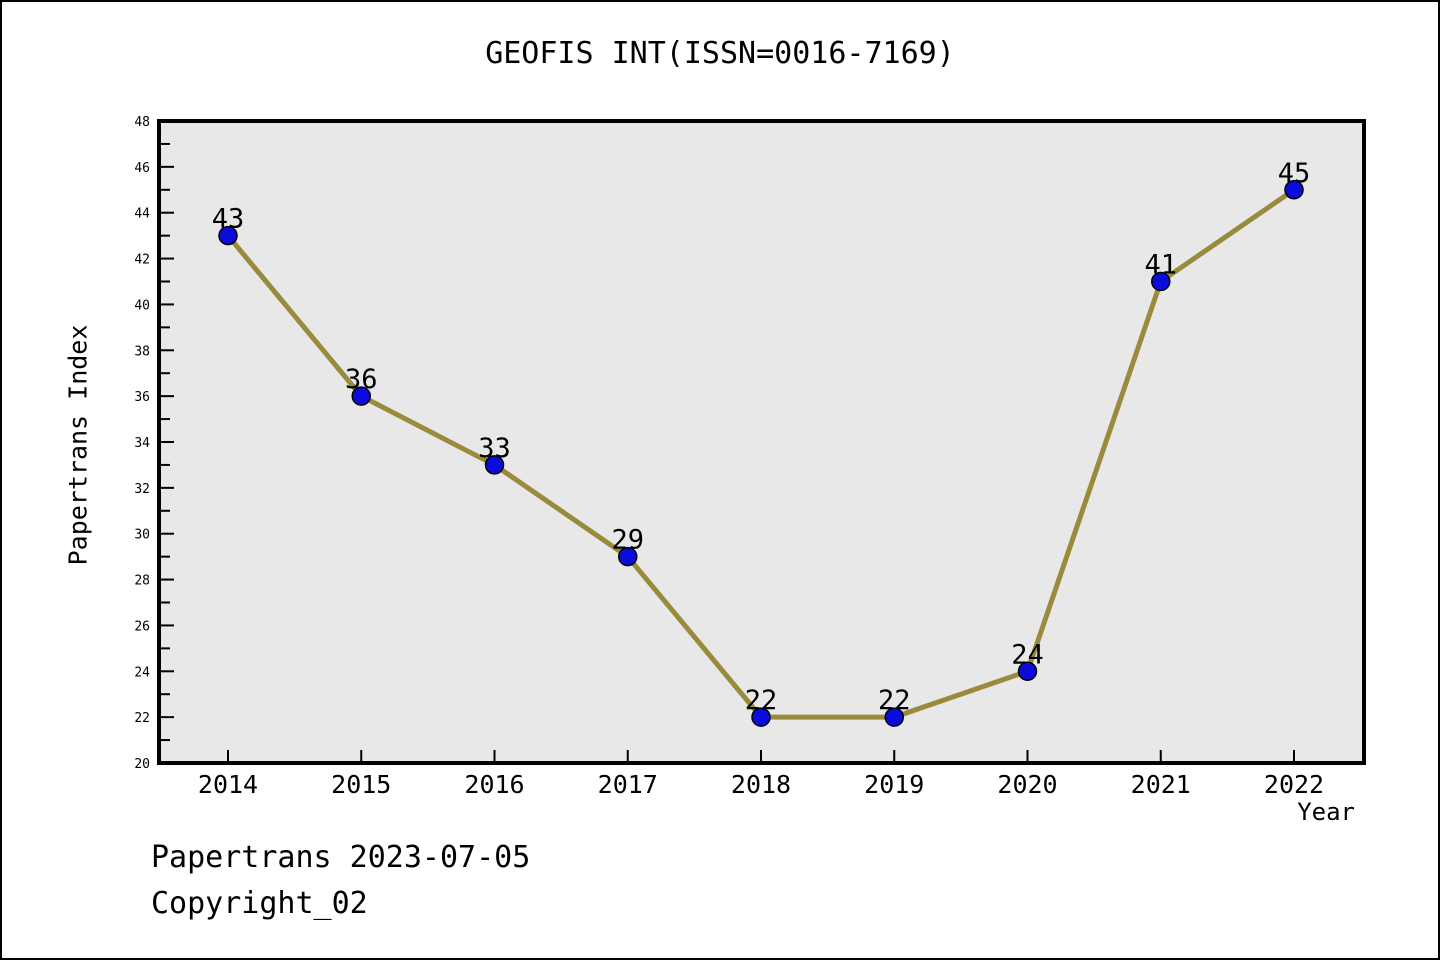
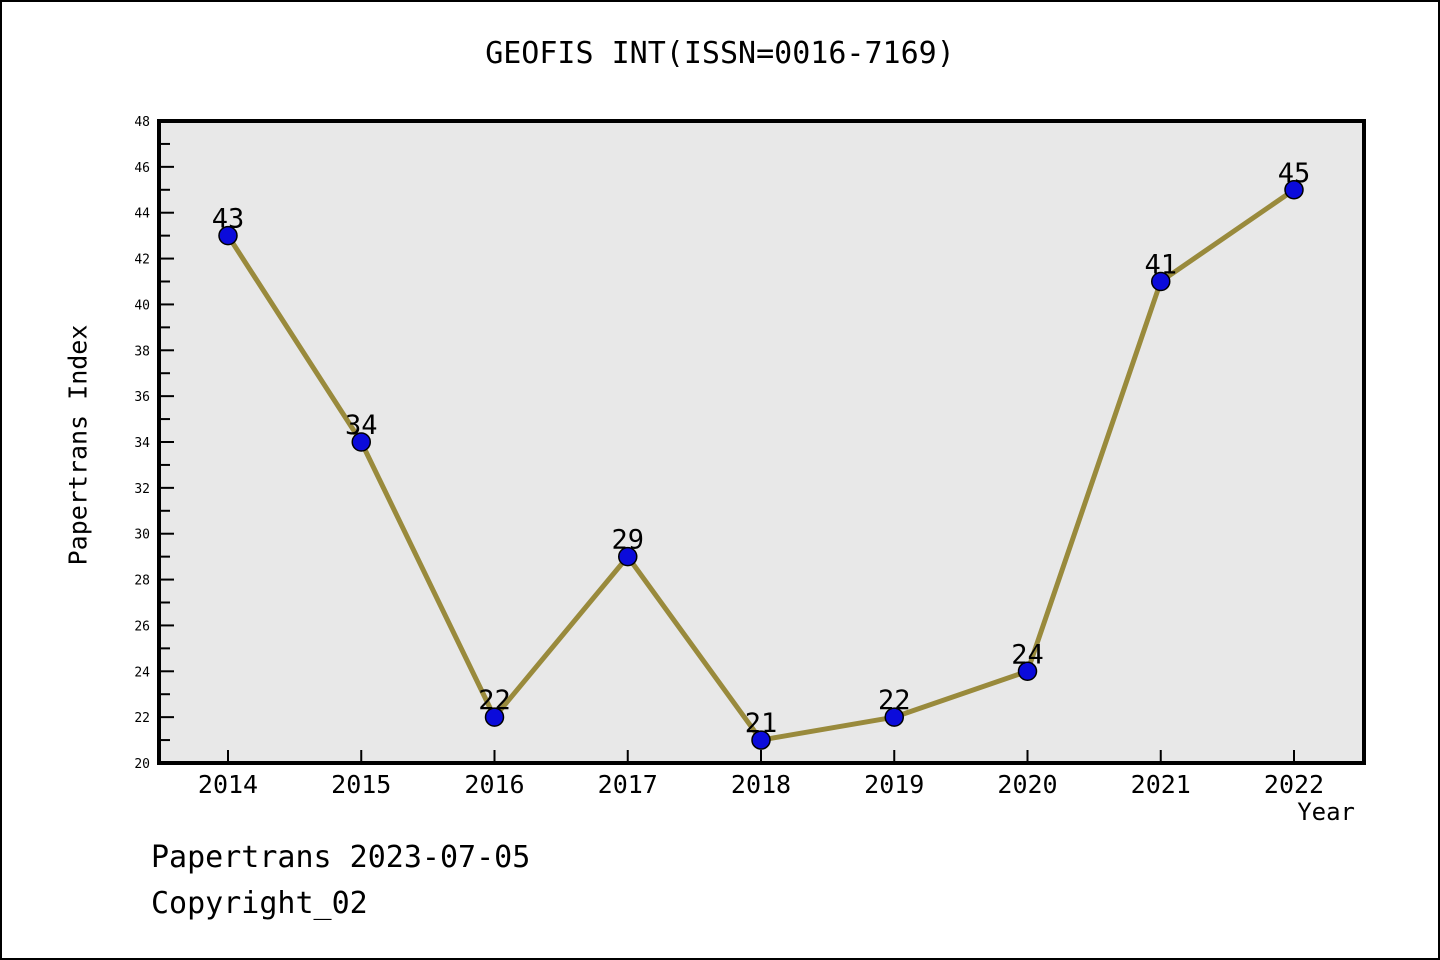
2015: 36 -> 34
2016: 33 -> 22
2018: 22 -> 21
